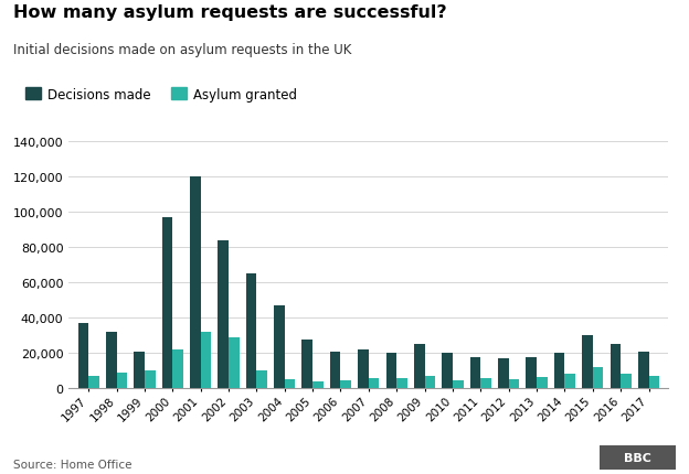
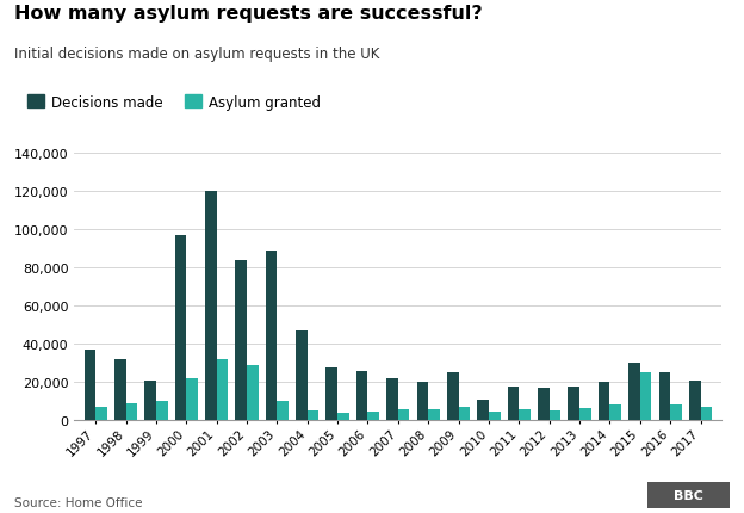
Decisions made/2003: 65,000 -> 89,000
Decisions made/2006: 21,000 -> 26,000
Decisions made/2010: 20,000 -> 11,000
Asylum granted/2015: 12,000 -> 25,000
